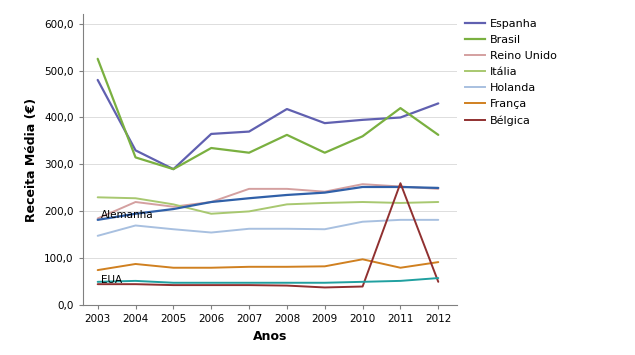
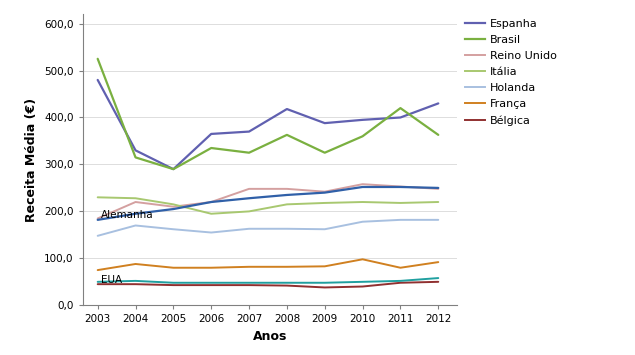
Bélgica/2011: 260 -> 48
